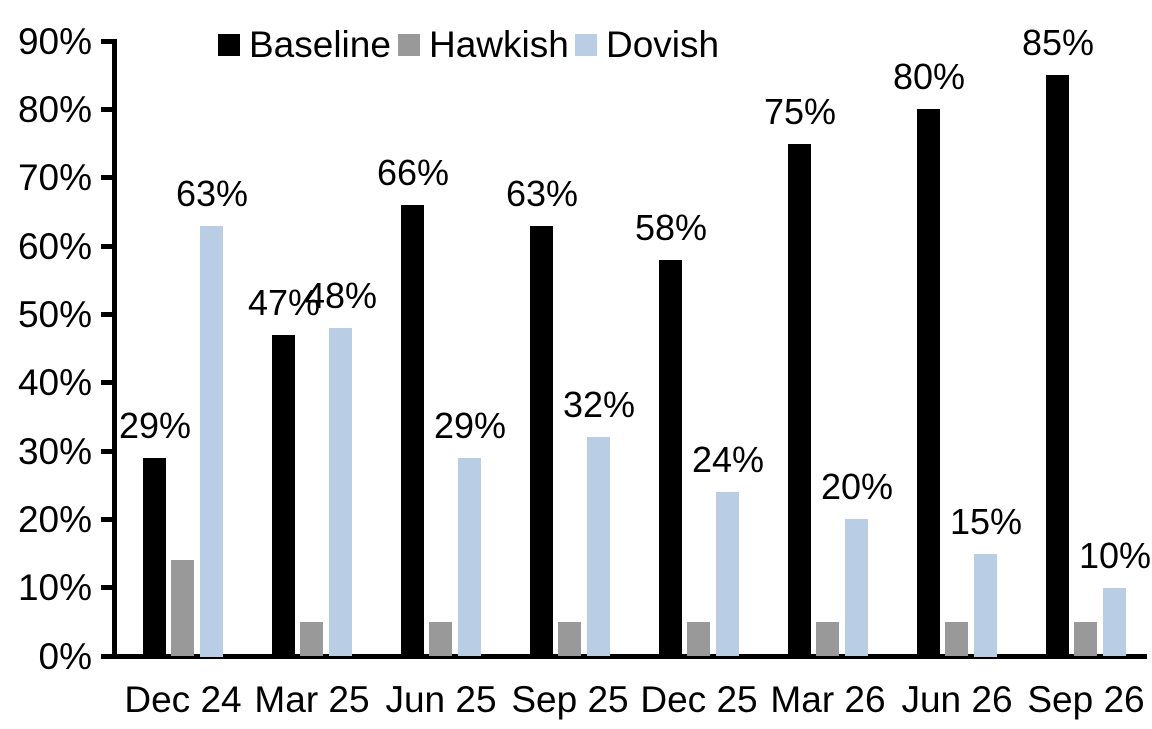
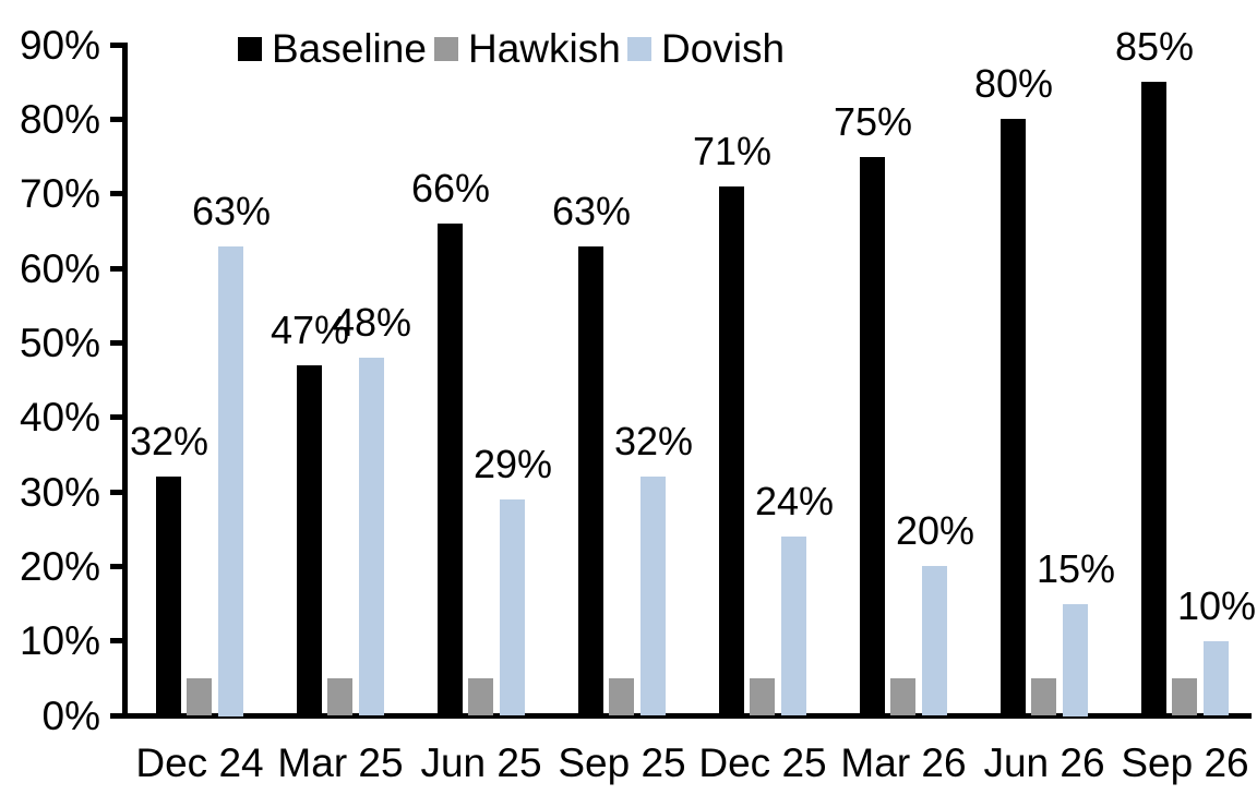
Baseline/Dec 24: 29% -> 32%
Hawkish/Dec 24: 14% -> 5%
Baseline/Dec 25: 58% -> 71%
